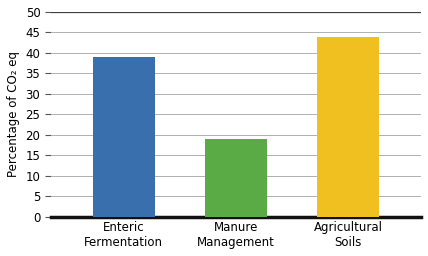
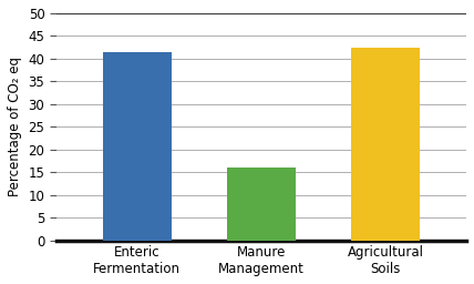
Enteric Fermentation: 39.0 -> 41.5
Manure Management: 19.0 -> 16.0
Agricultural Soils: 44.0 -> 42.5
